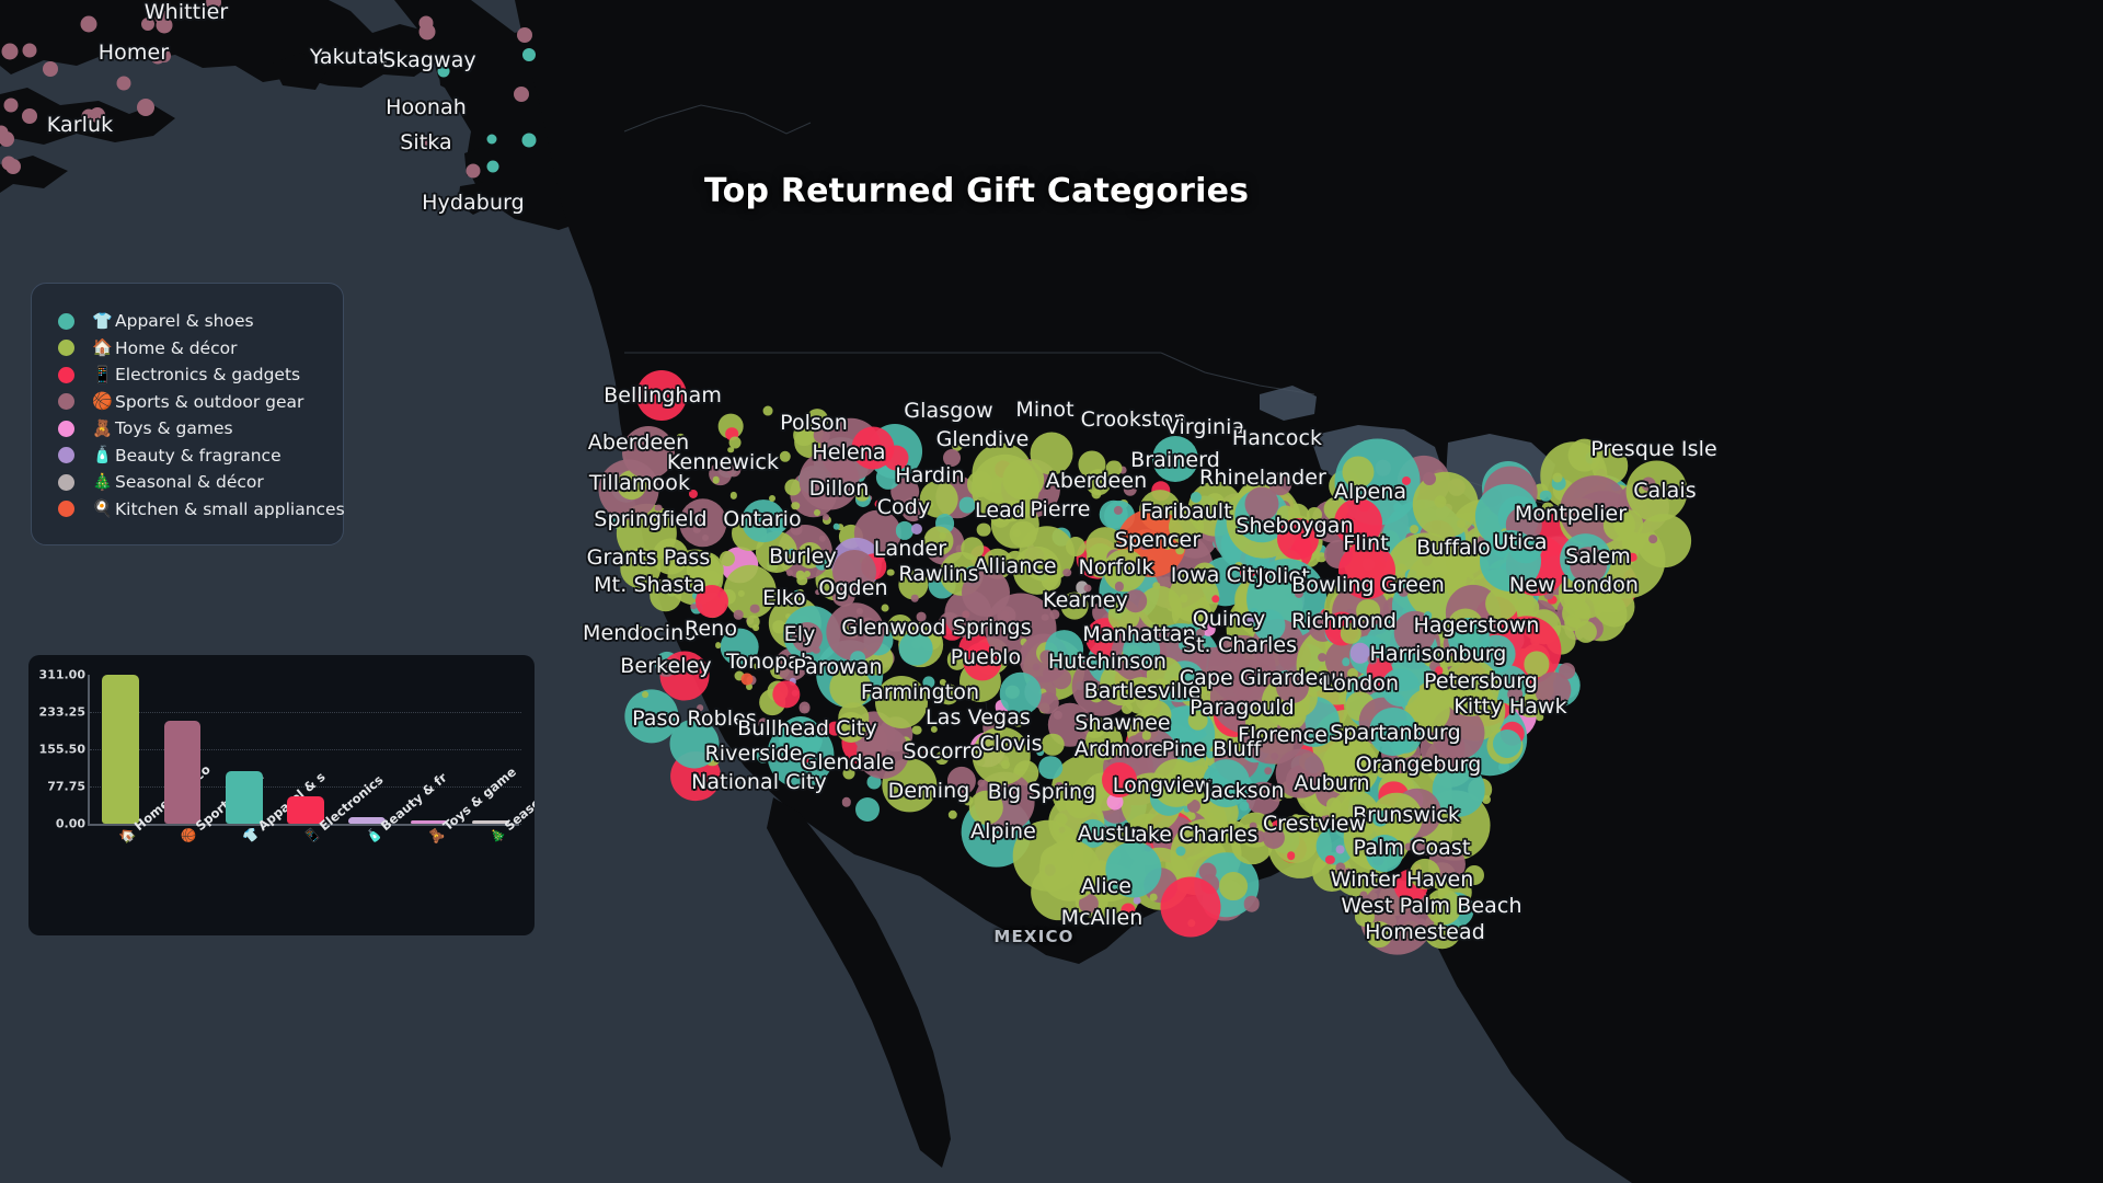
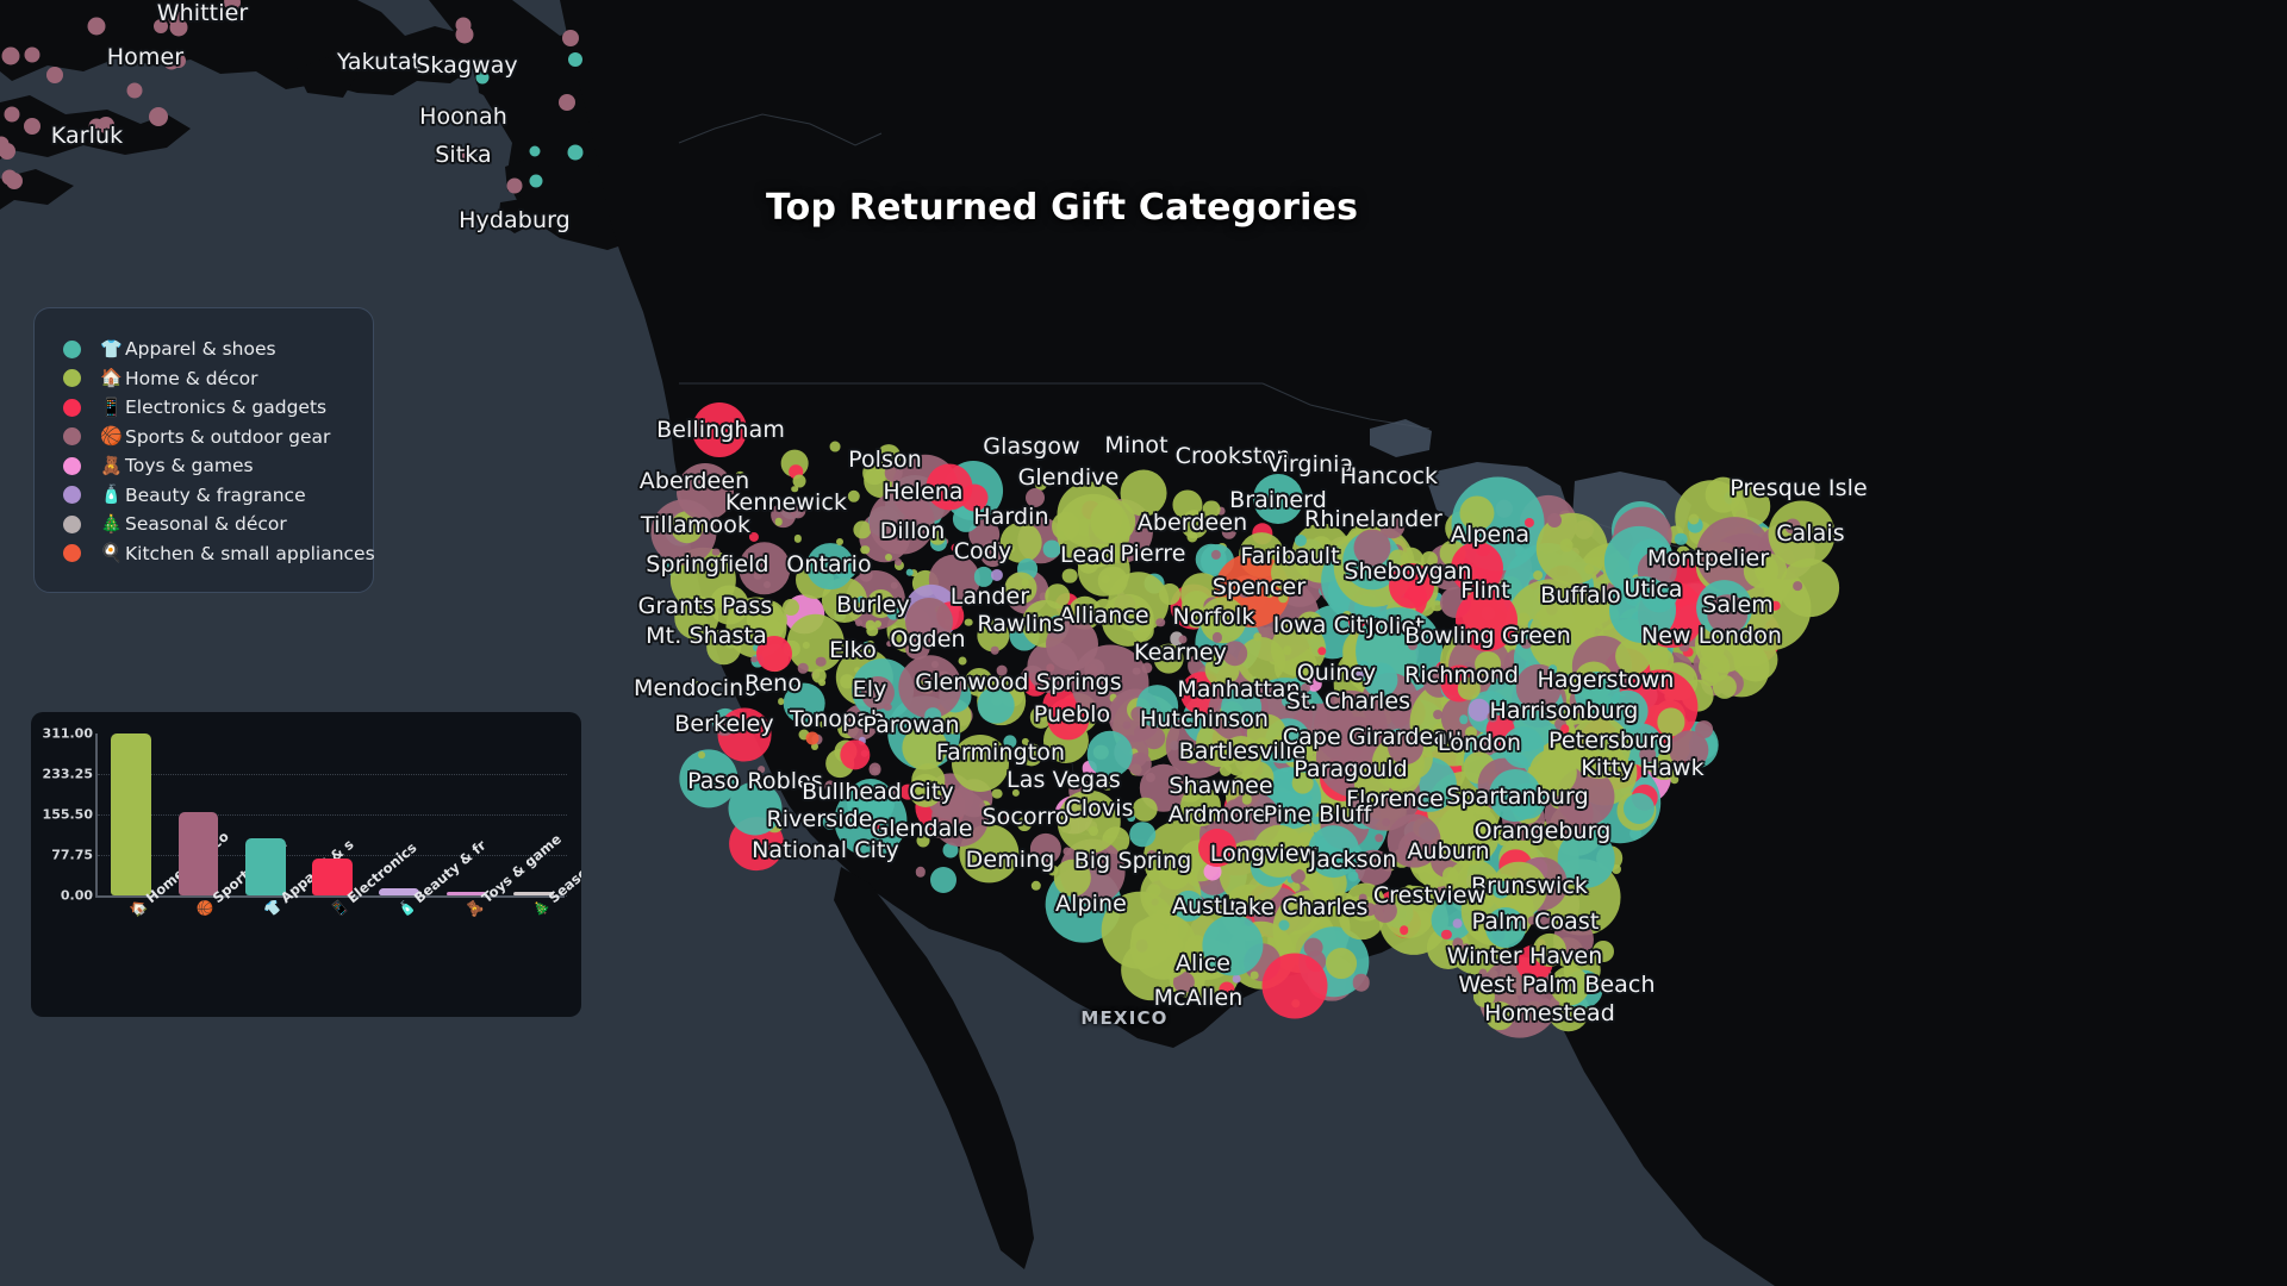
Sports & ou: 220 -> 160
Electronics: 60 -> 70
